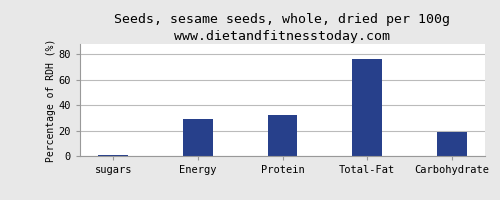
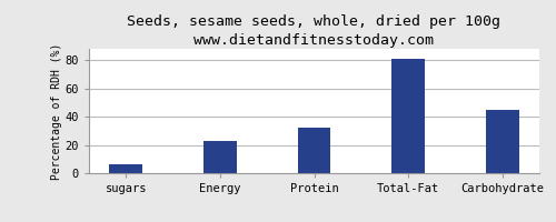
sugars: 0 -> 6
Energy: 29 -> 23
Total-Fat: 76 -> 81
Carbohydrate: 18 -> 45
